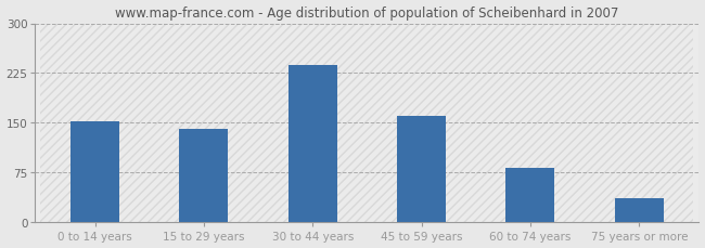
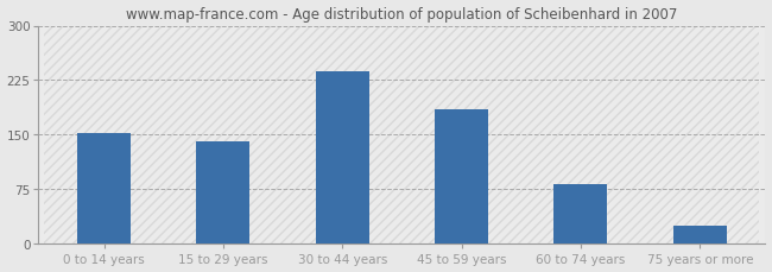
45 to 59 years: 160 -> 185
75 years or more: 36 -> 25
